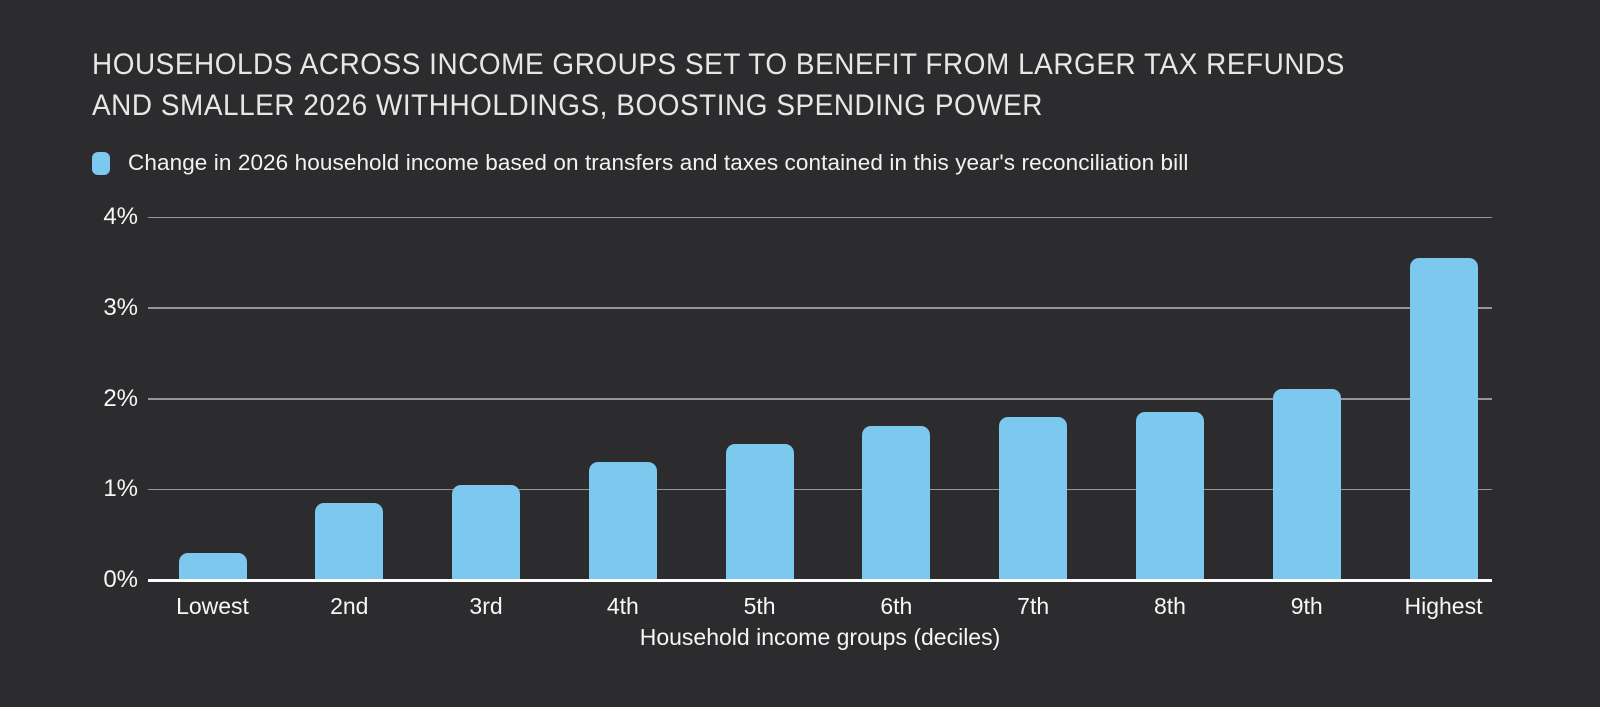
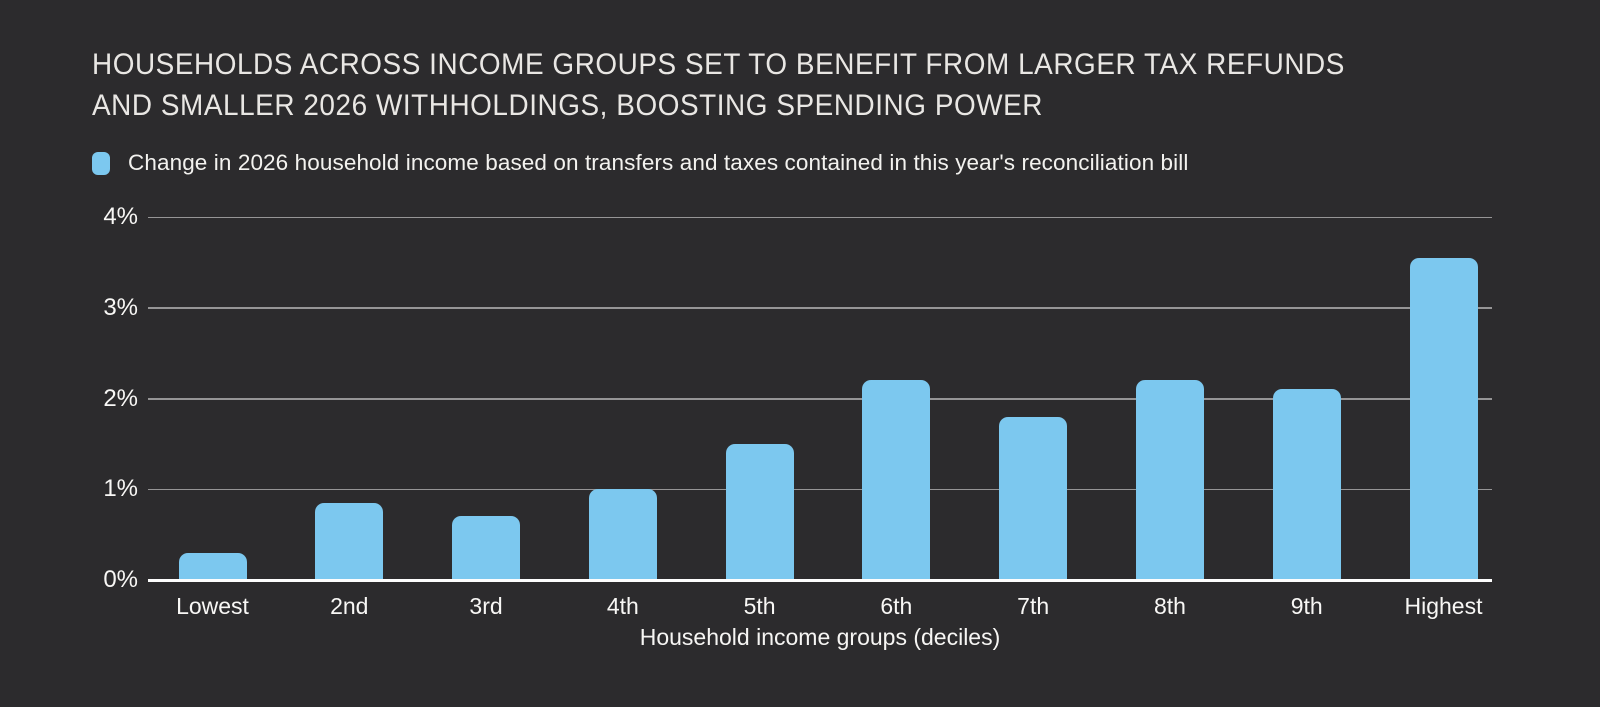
3rd: 1.1% -> 0.7%
4th: 1.3% -> 1.0%
6th: 1.7% -> 2.2%
8th: 1.9% -> 2.2%
